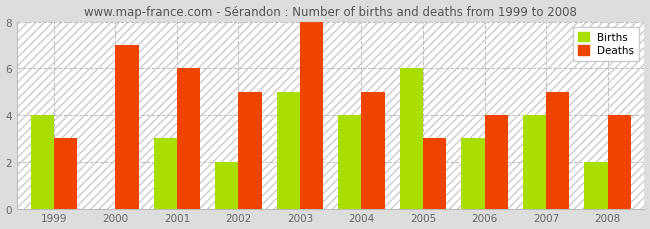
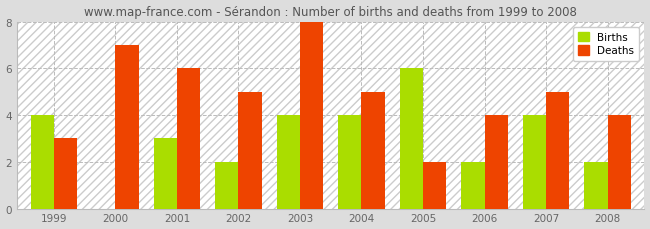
Births/2003: 5 -> 4
Deaths/2005: 3 -> 2
Births/2006: 3 -> 2
